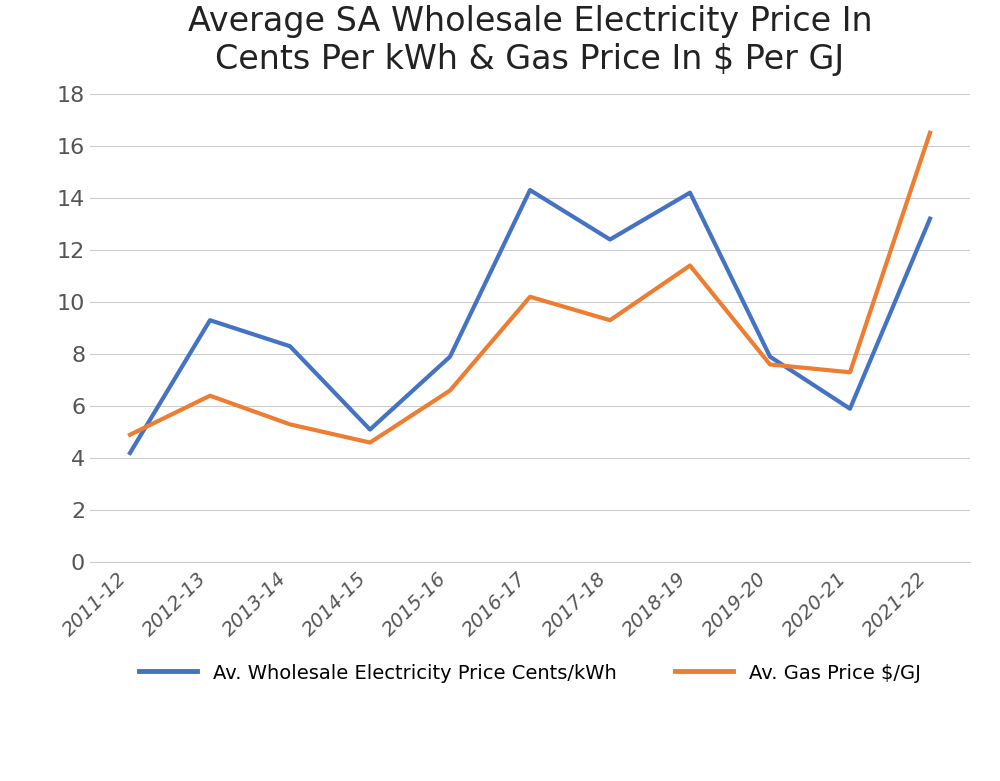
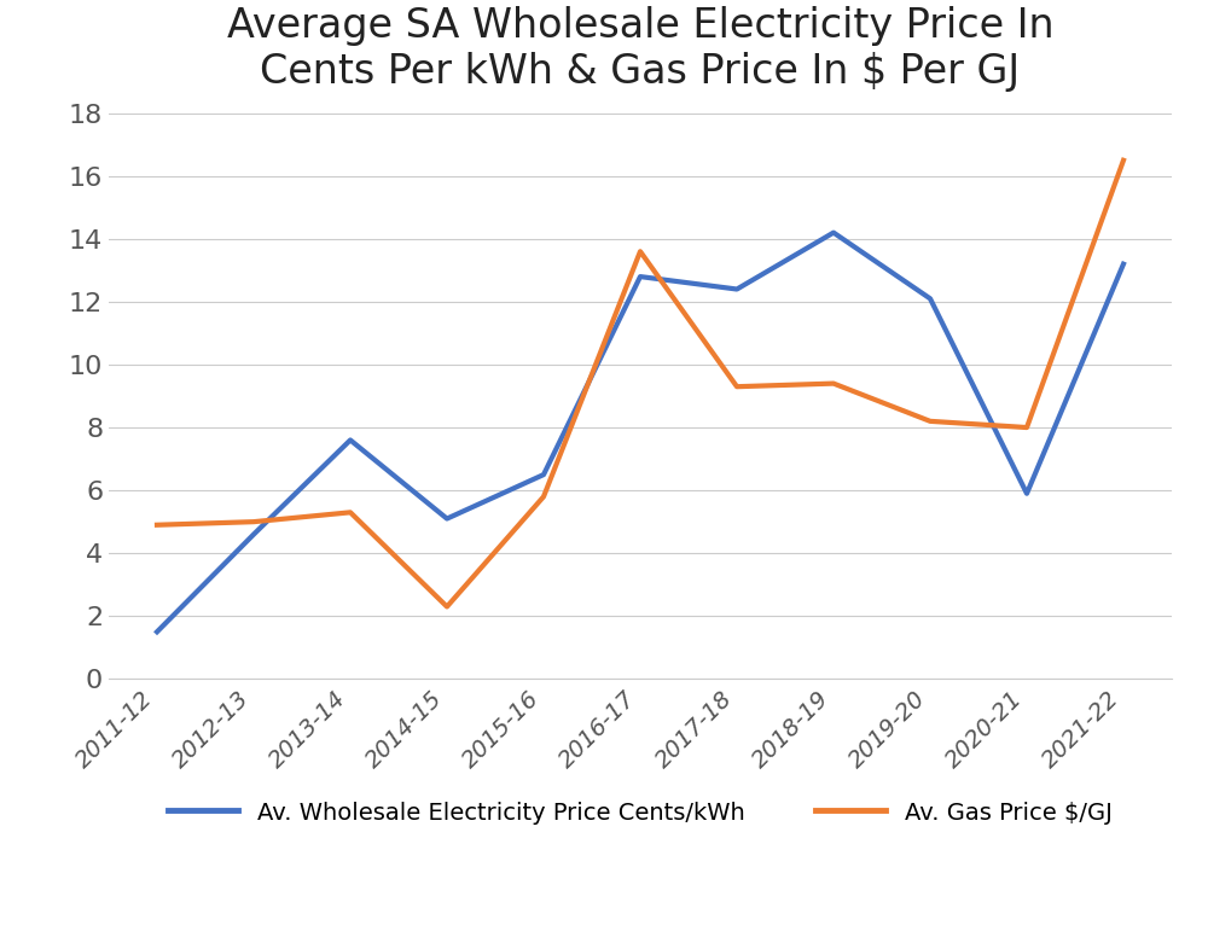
Av. Wholesale Electricity Price Cents/kWh/2011-12: 4.2 -> 1.5
Av. Wholesale Electricity Price Cents/kWh/2012-13: 9.3 -> 4.6
Av. Gas Price $/GJ/2012-13: 6.4 -> 5.0
Av. Wholesale Electricity Price Cents/kWh/2013-14: 8.3 -> 7.6
Av. Gas Price $/GJ/2014-15: 4.6 -> 2.3
Av. Wholesale Electricity Price Cents/kWh/2015-16: 7.9 -> 6.5
Av. Gas Price $/GJ/2015-16: 6.6 -> 5.8
Av. Wholesale Electricity Price Cents/kWh/2016-17: 14.3 -> 12.8
Av. Gas Price $/GJ/2016-17: 10.2 -> 13.6
Av. Gas Price $/GJ/2018-19: 11.4 -> 9.4
Av. Wholesale Electricity Price Cents/kWh/2019-20: 7.9 -> 12.1
Av. Gas Price $/GJ/2019-20: 7.6 -> 8.2
Av. Gas Price $/GJ/2020-21: 7.3 -> 8.0
